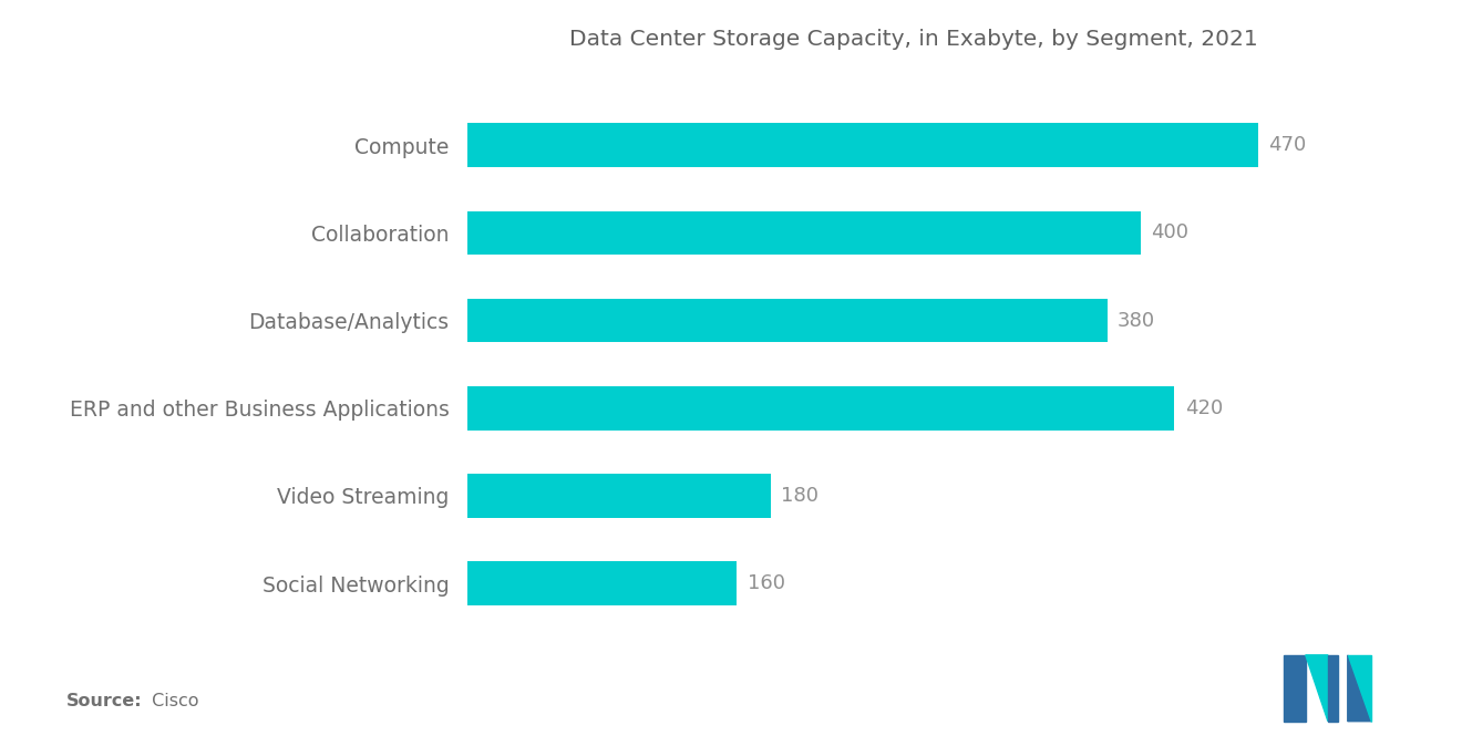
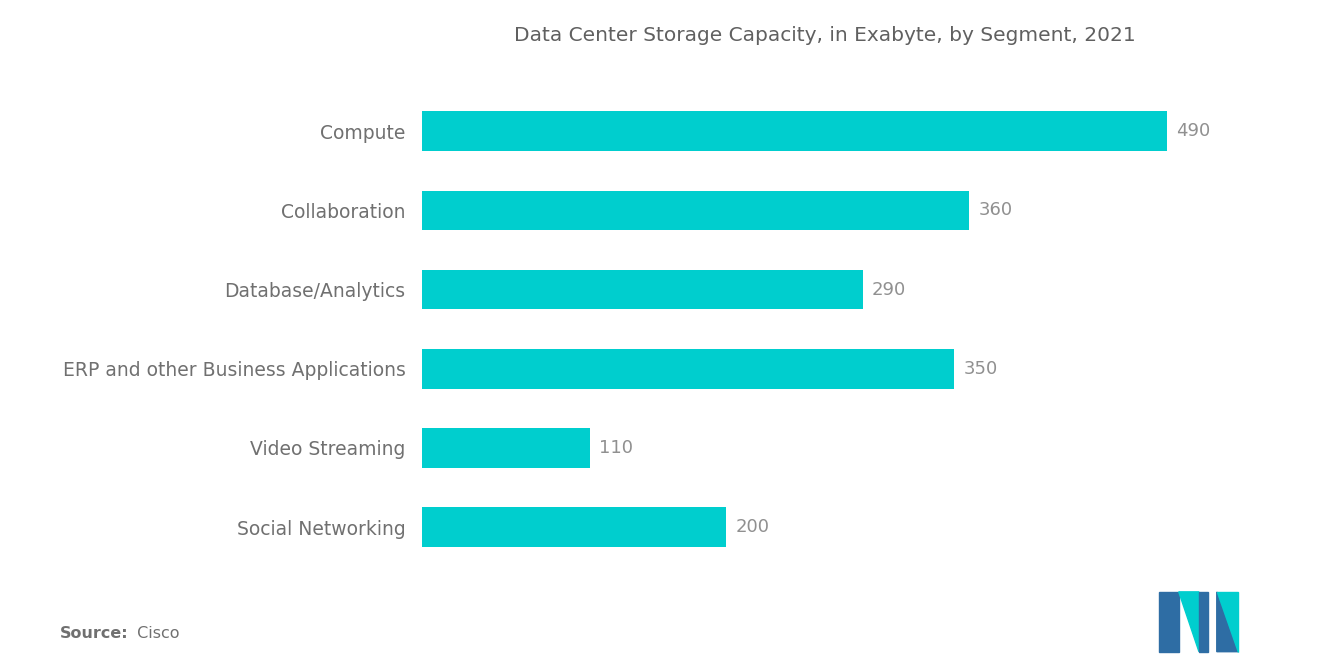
Compute: 470 -> 490
Collaboration: 400 -> 360
Database/Analytics: 380 -> 290
ERP and other Business Applications: 420 -> 350
Video Streaming: 180 -> 110
Social Networking: 160 -> 200
